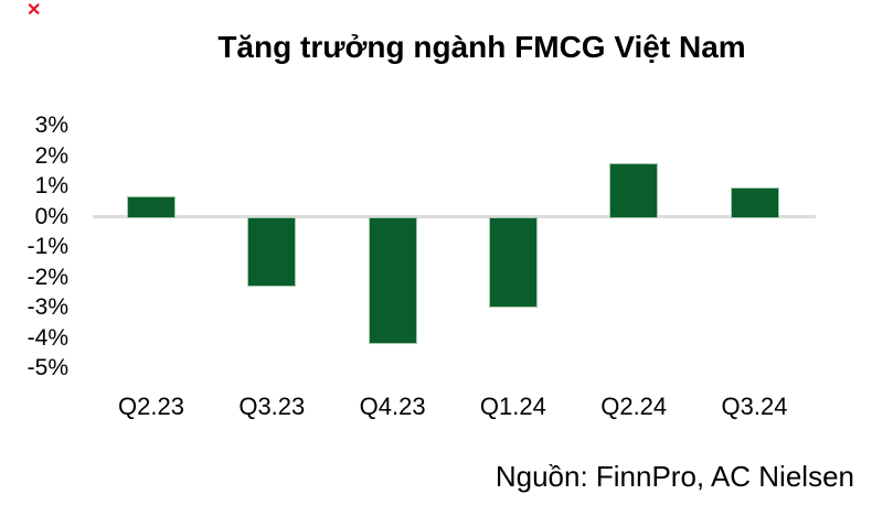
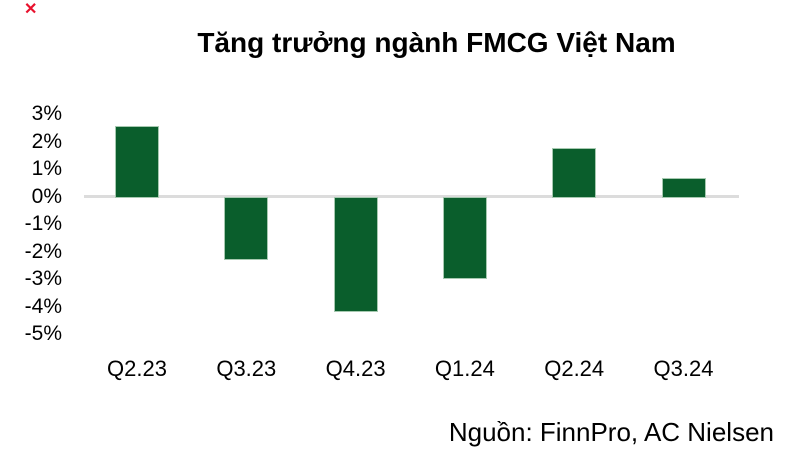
Q2.23: 0.7% -> 2.6%
Q3.24: 1.0% -> 0.7%
